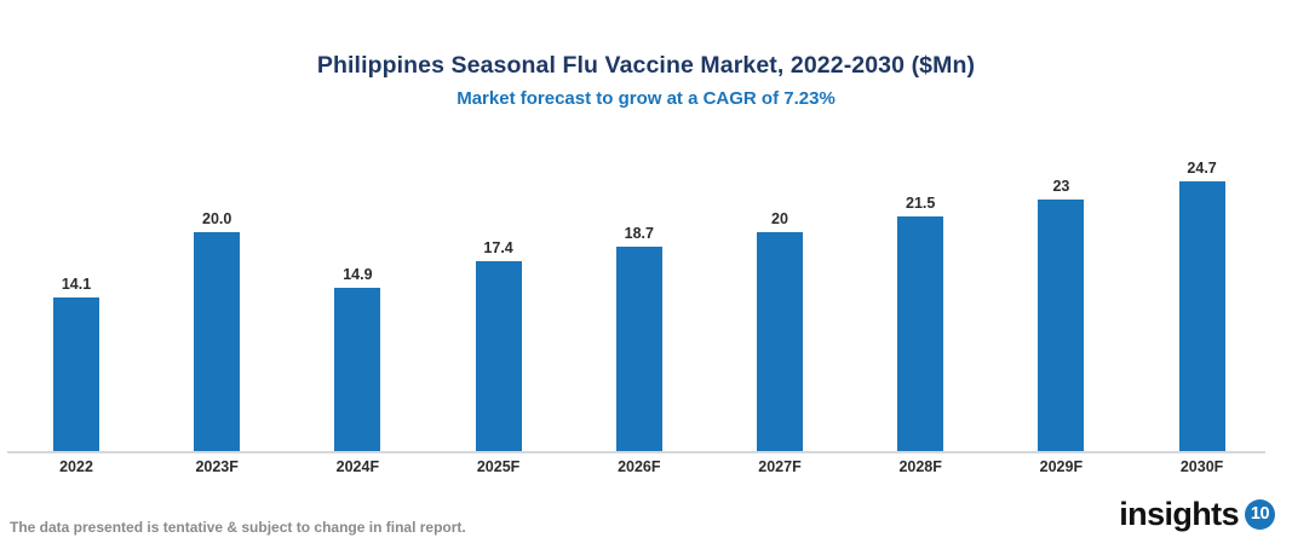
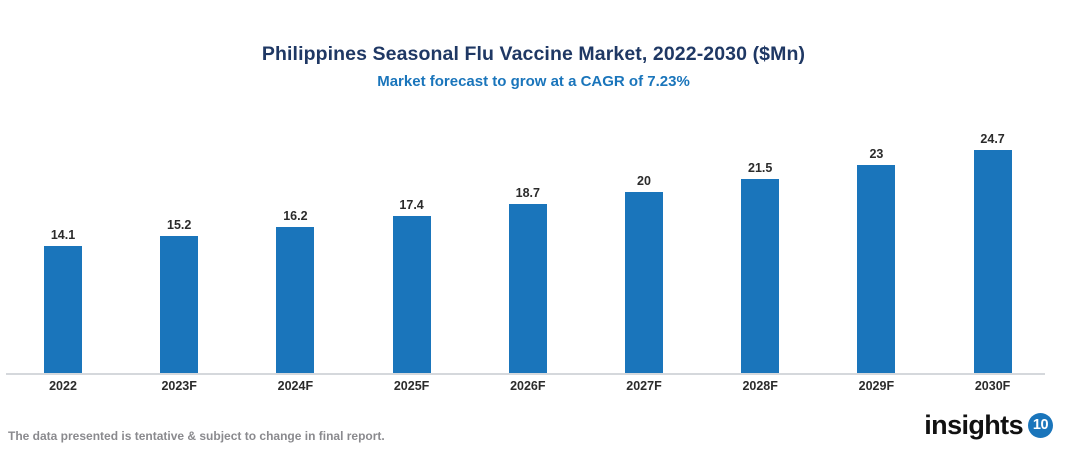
2023F: 20.0 -> 15.2
2024F: 14.9 -> 16.2
